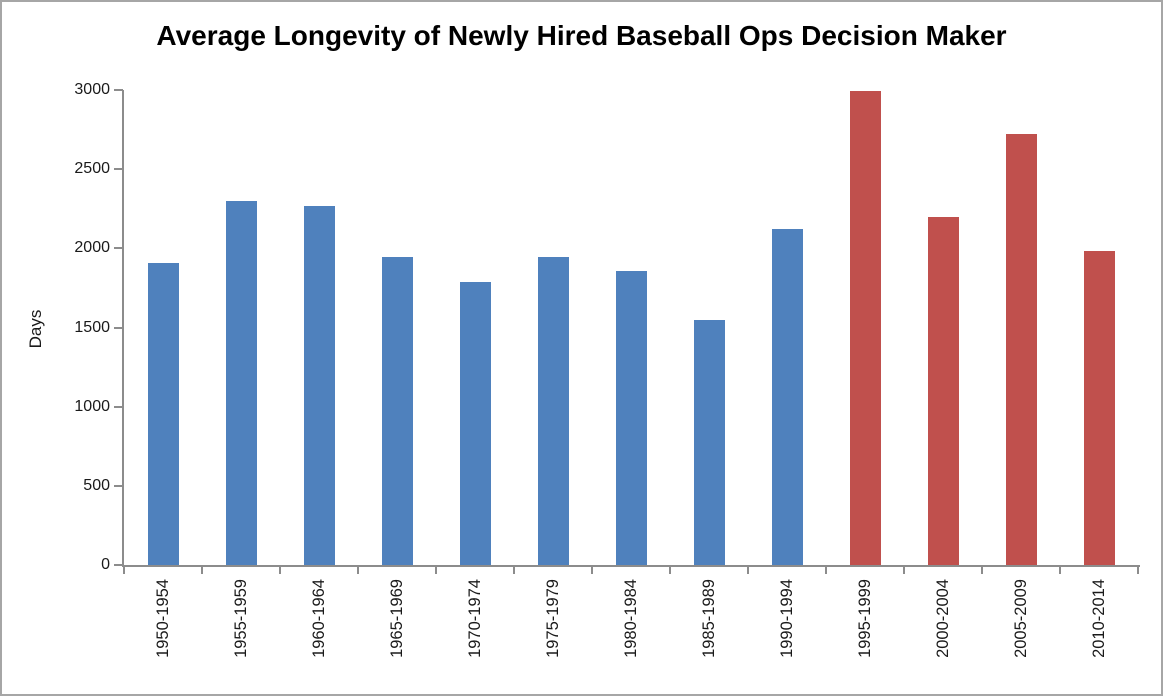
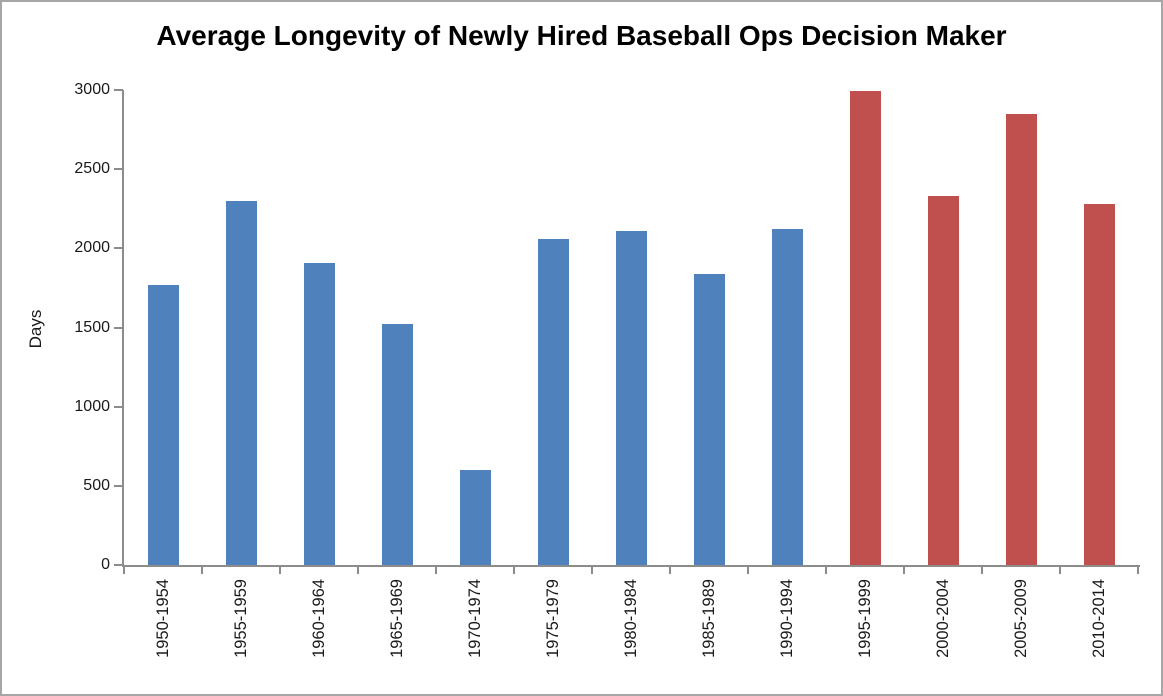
1950-1954: 1900 -> 1770
1960-1964: 2260 -> 1910
1965-1969: 1940 -> 1520
1970-1974: 1790 -> 600
1975-1979: 1940 -> 2060
1980-1984: 1860 -> 2110
1985-1989: 1550 -> 1840
2000-2004: 2200 -> 2330
2005-2009: 2720 -> 2850
2010-2014: 1980 -> 2280
